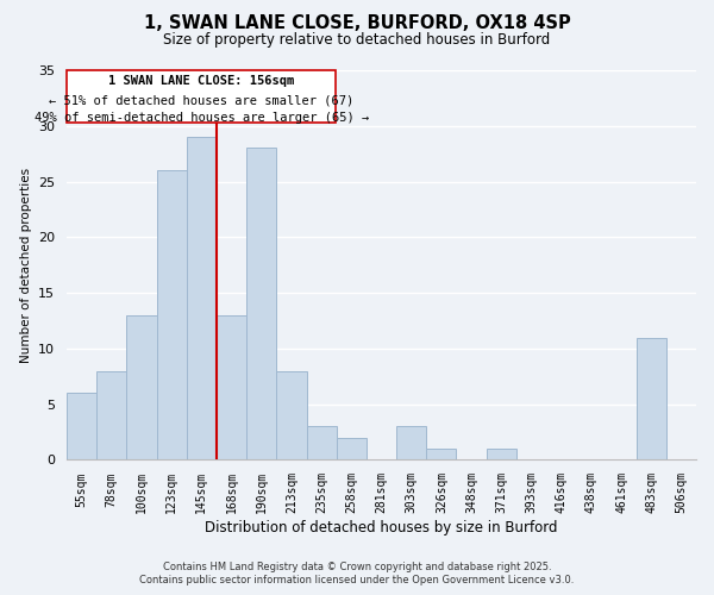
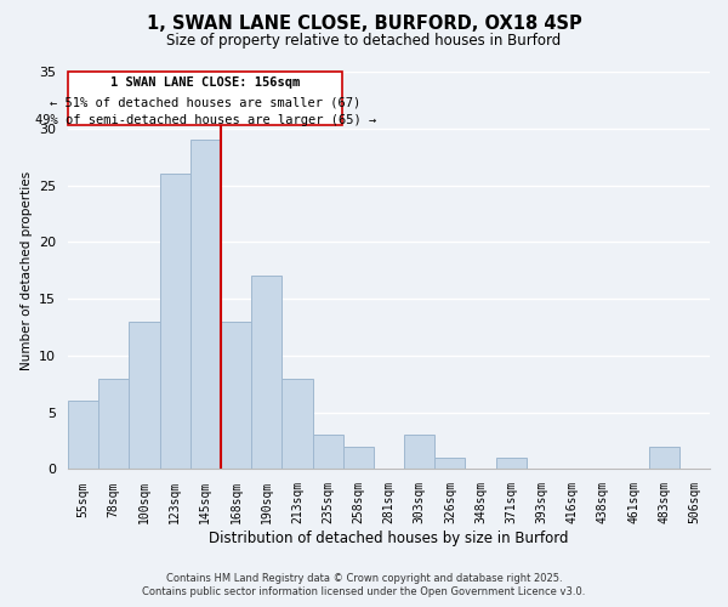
190sqm: 28 -> 17
483sqm: 11 -> 2
